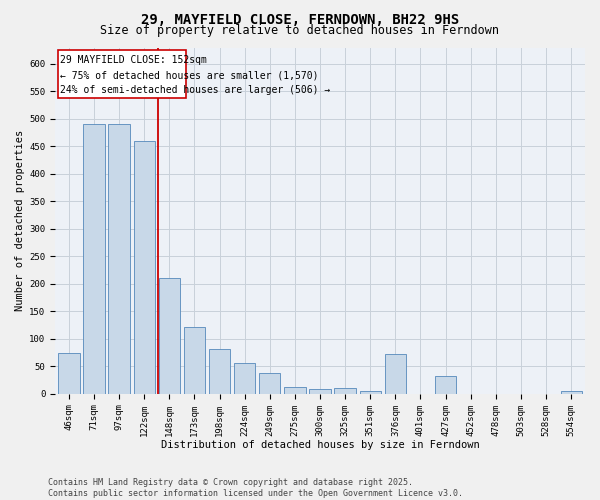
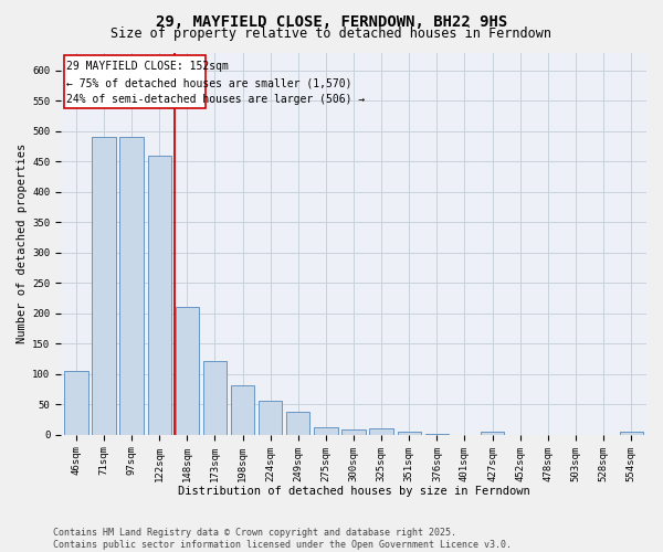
46sqm: 74 -> 105
376sqm: 72 -> 2
427sqm: 32 -> 5
